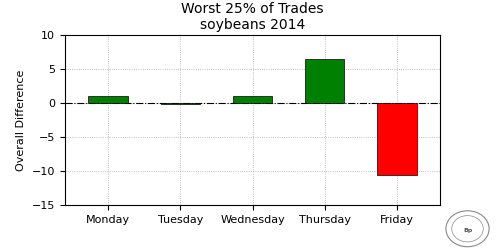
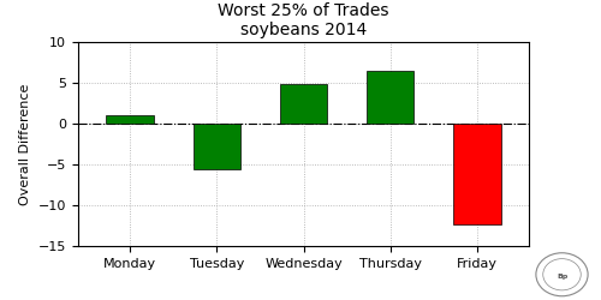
Tuesday: -0.1 -> -5.6
Wednesday: 1.1 -> 4.8
Friday: -10.6 -> -12.4
